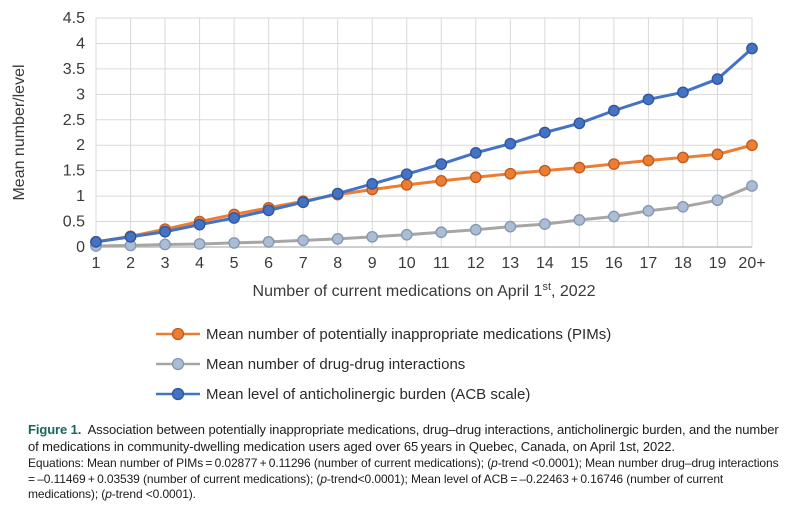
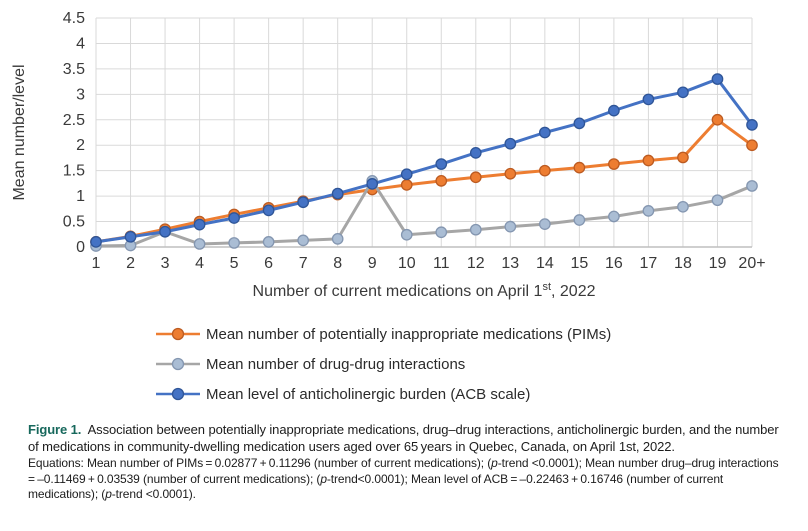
Mean number of drug-drug interactions/3: 0.1 -> 0.3
Mean number of drug-drug interactions/9: 0.2 -> 1.3
Mean number of potentially inappropriate medications (PIMs)/19: 1.8 -> 2.5
Mean level of anticholinergic burden (ACB scale)/20+: 3.9 -> 2.4
